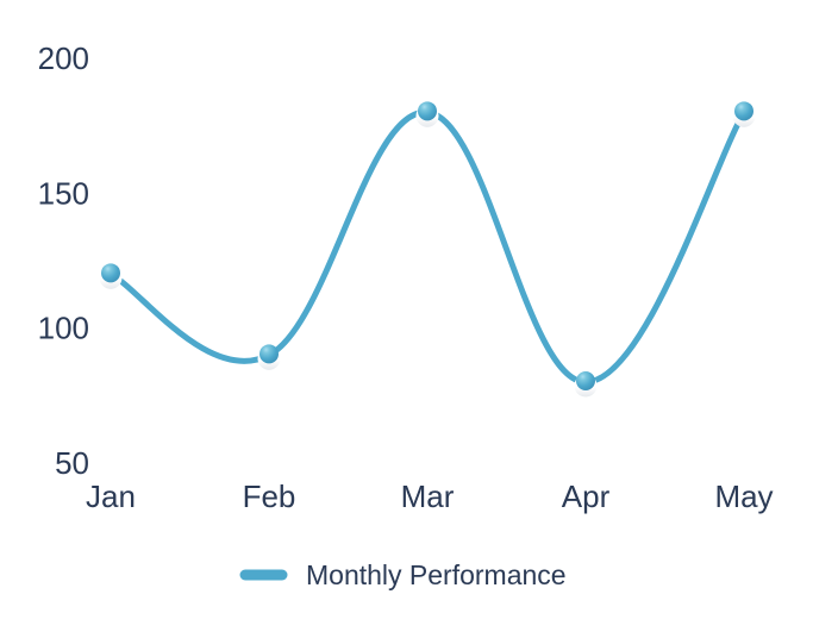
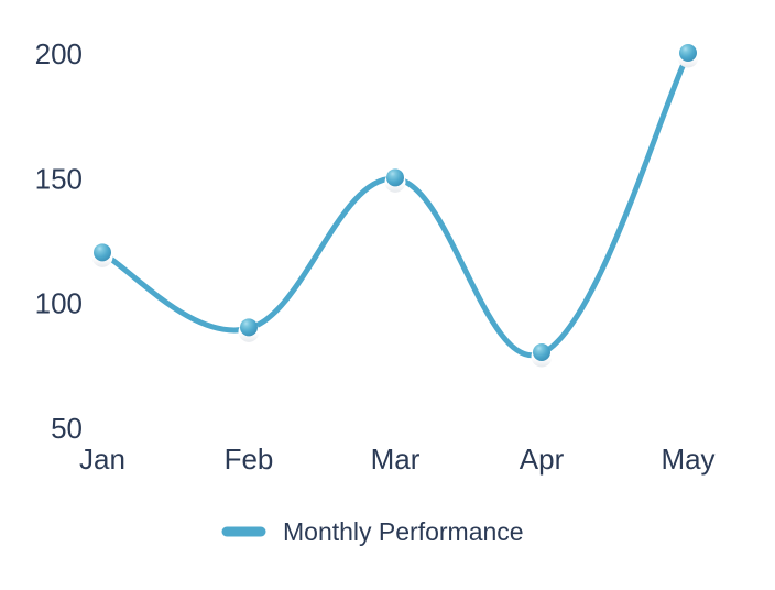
Mar: 180 -> 150
May: 180 -> 200
